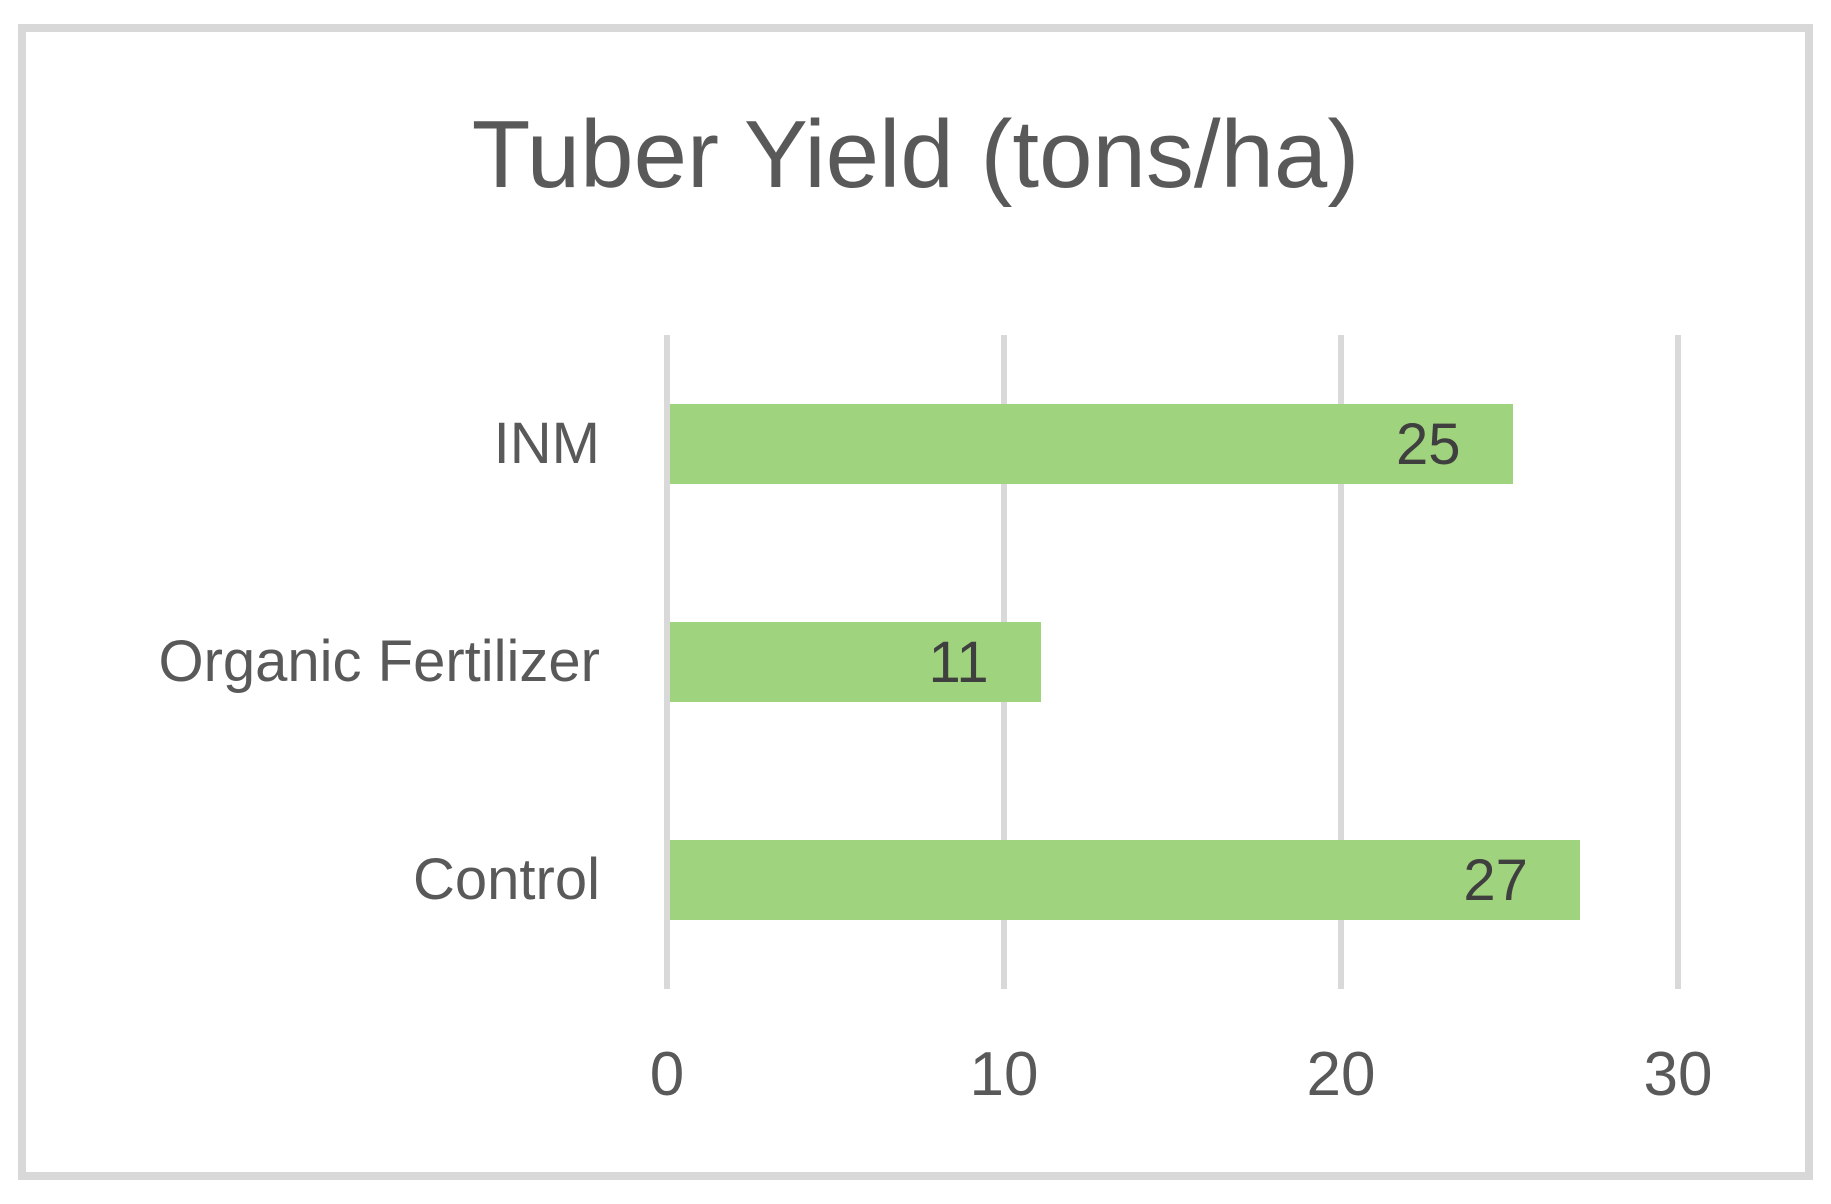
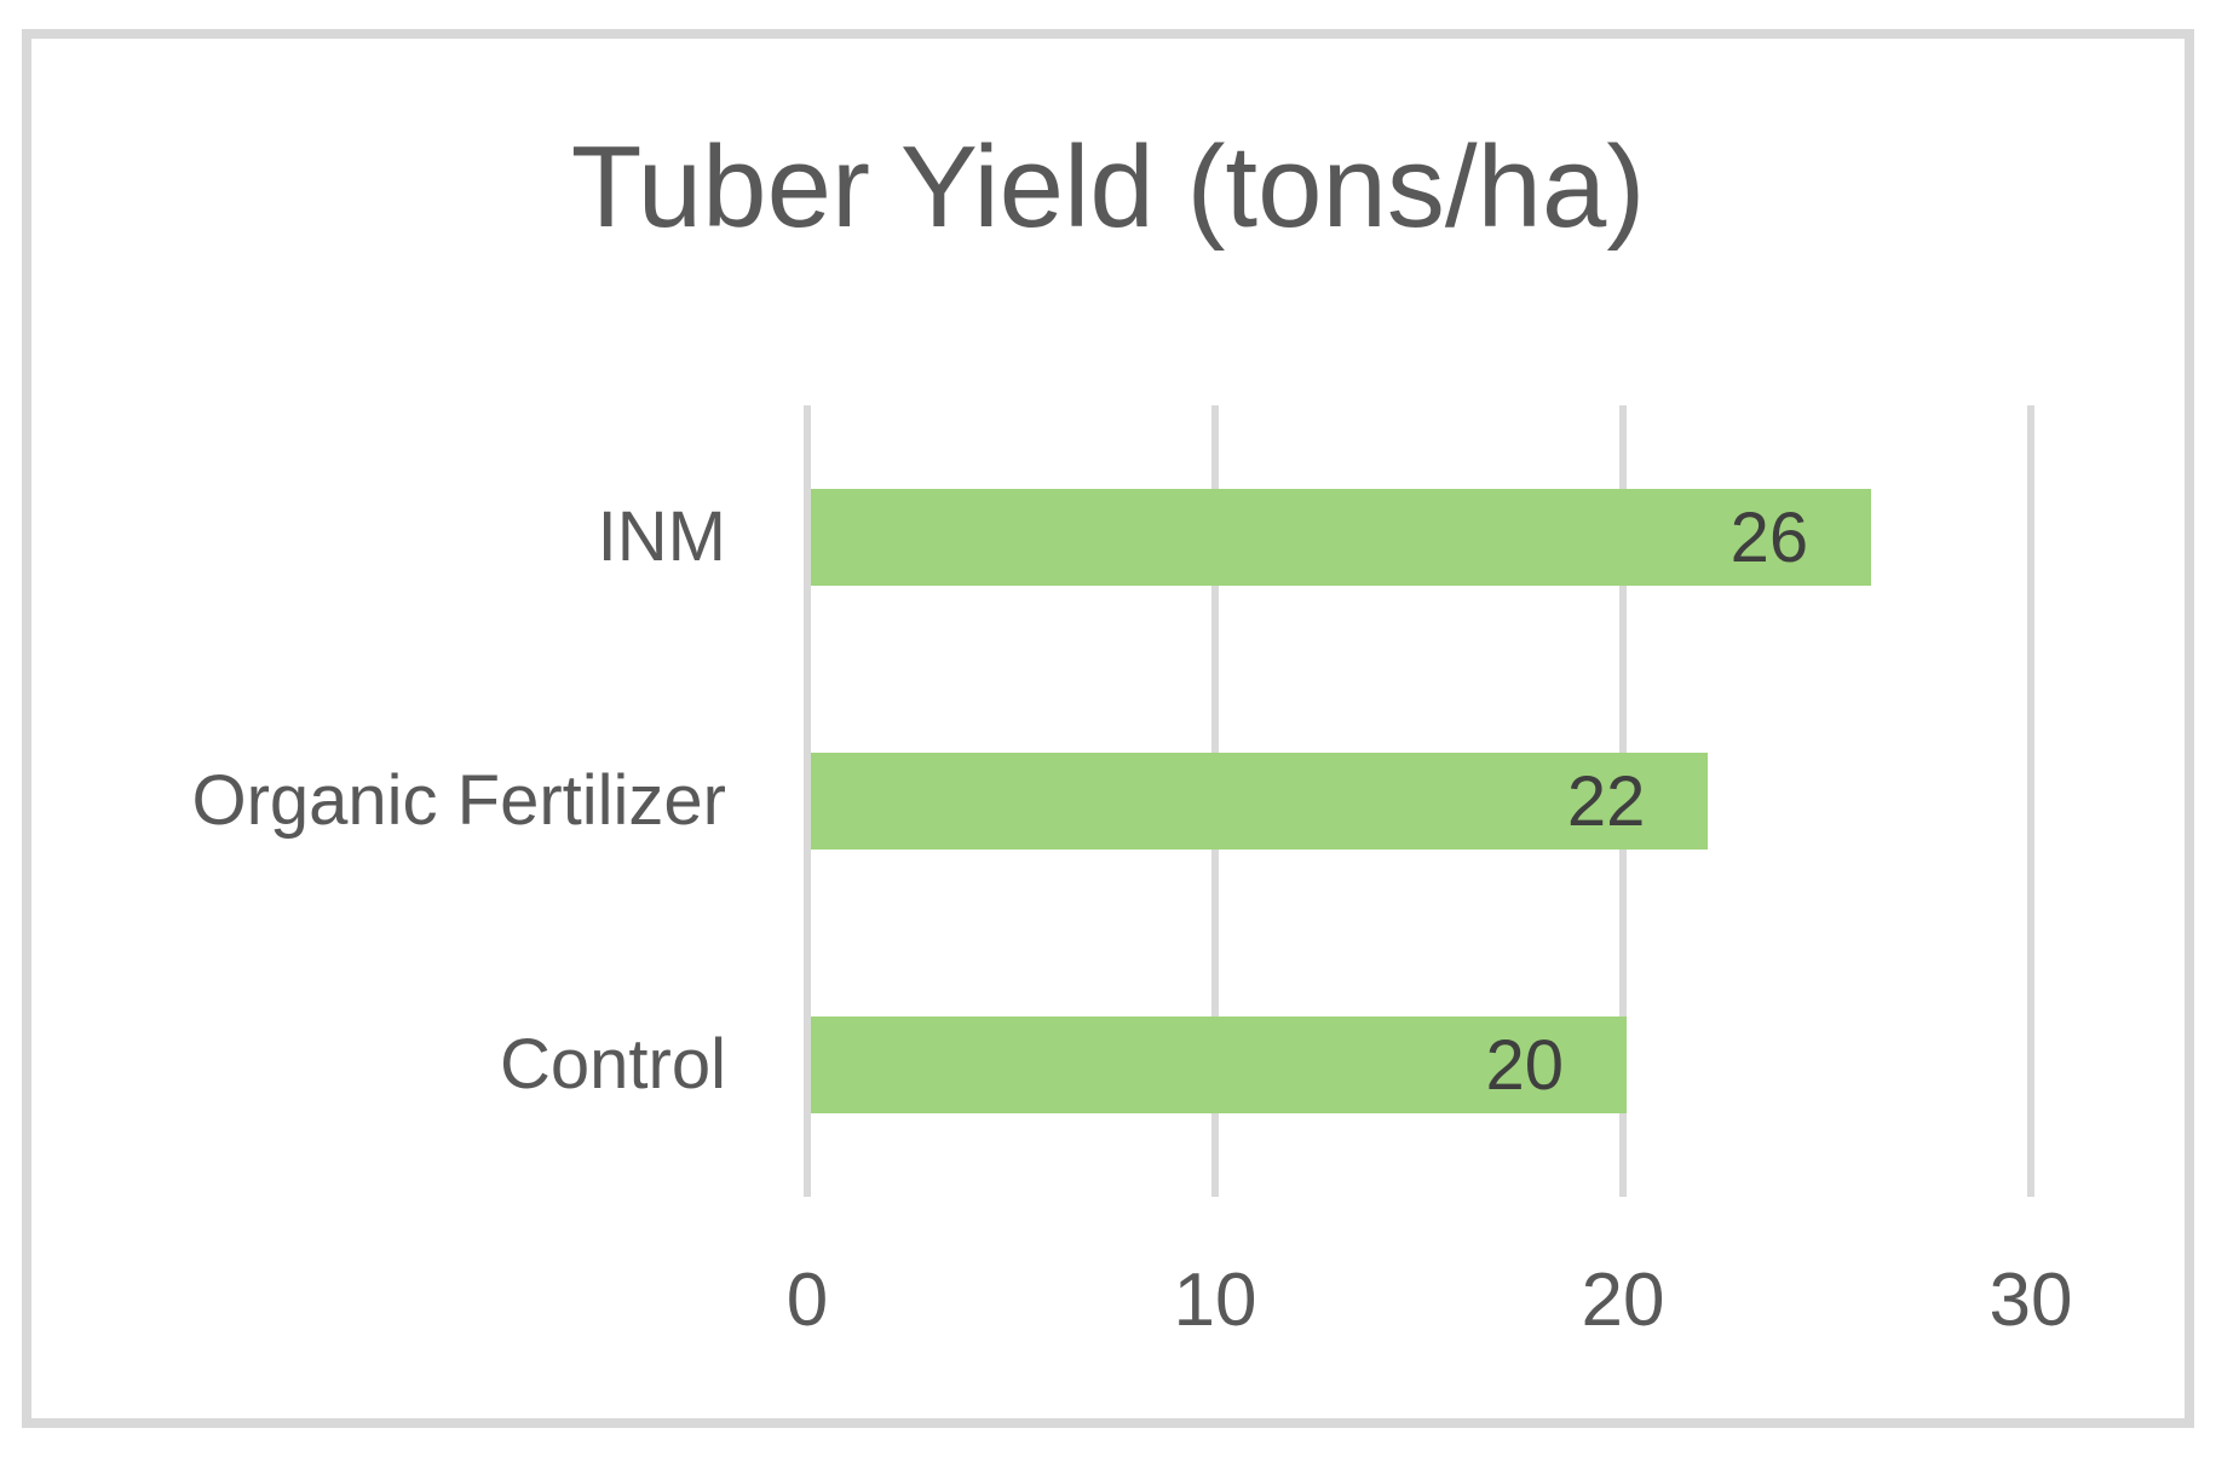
INM: 25 -> 26
Organic Fertilizer: 11 -> 22
Control: 27 -> 20
